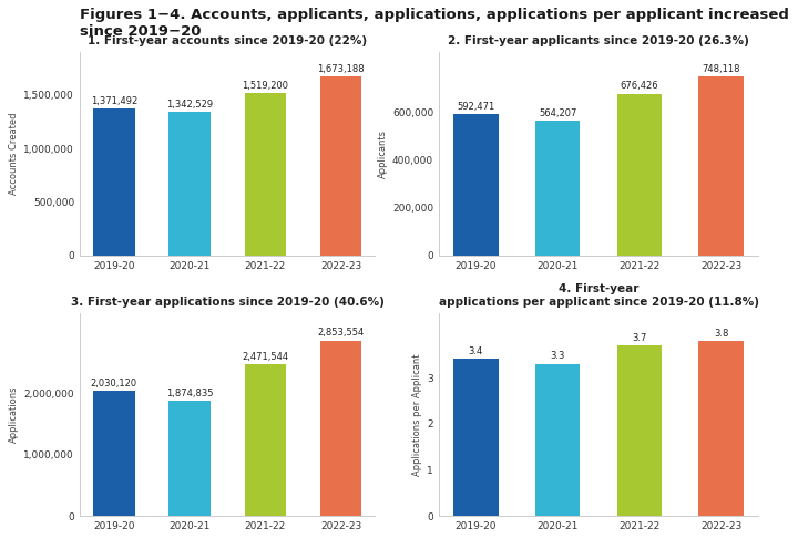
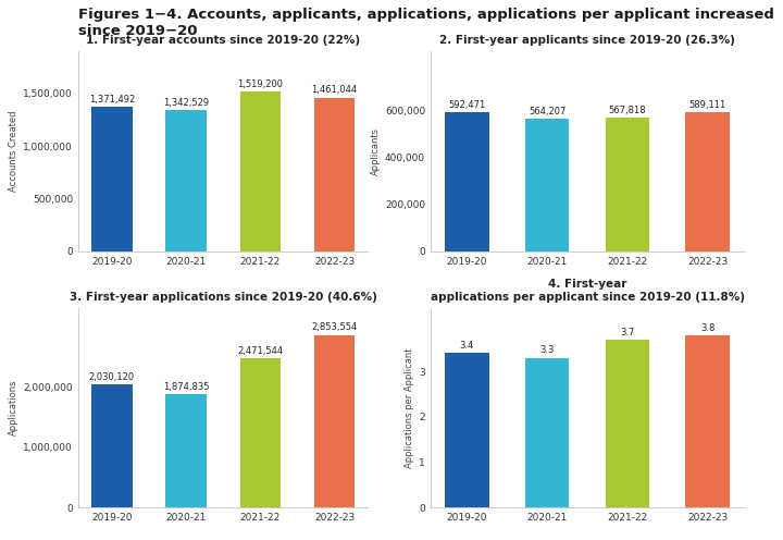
1. First-year accounts since 2019-20 (22%)/2022-23: 1,673,188 -> 1,461,044
2. First-year applicants since 2019-20 (26.3%)/2021-22: 676,426 -> 567,818
2. First-year applicants since 2019-20 (26.3%)/2022-23: 748,118 -> 589,111
